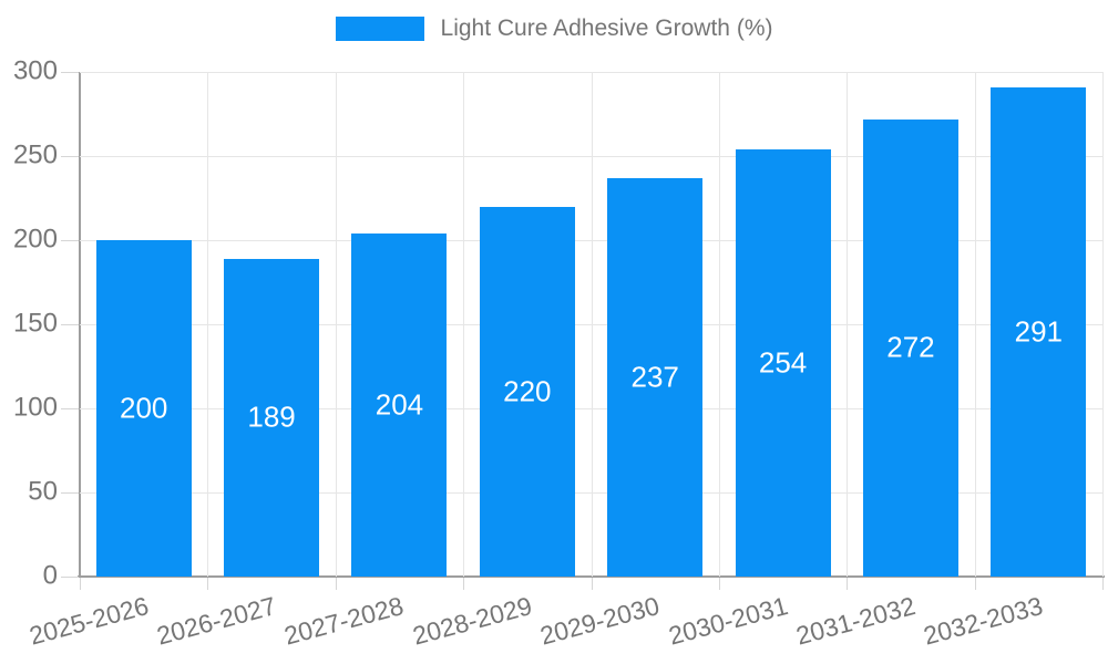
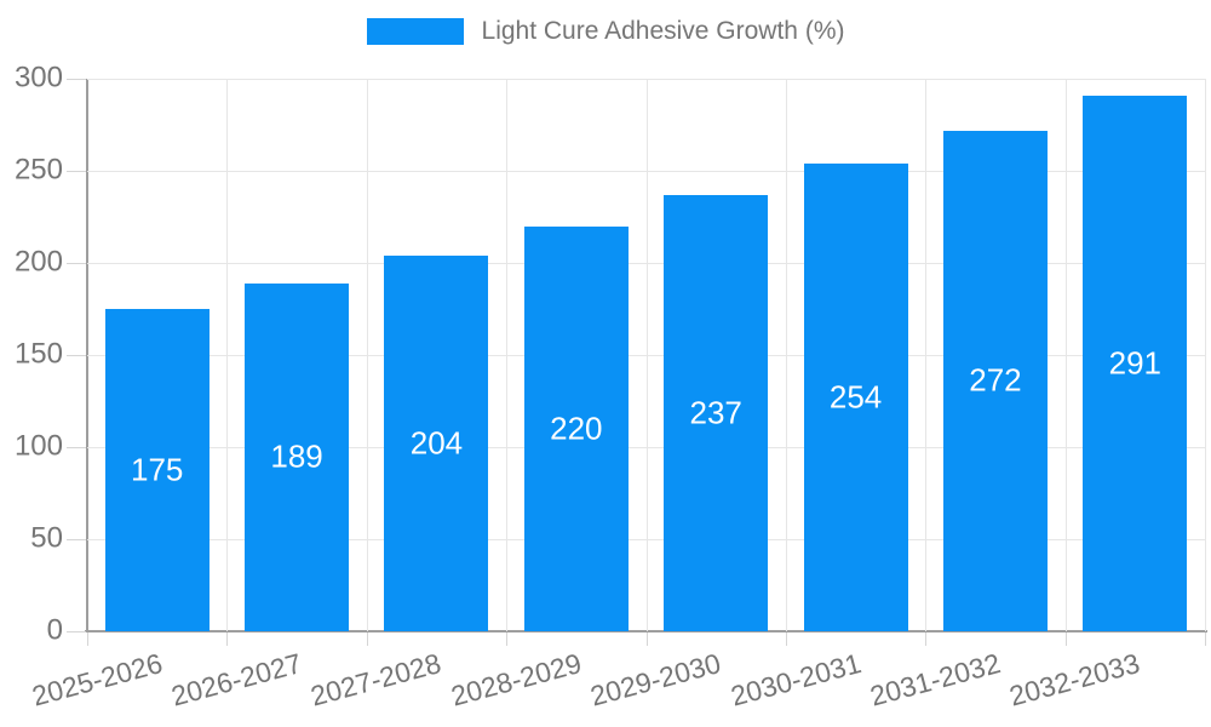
2025-2026: 200 -> 175
